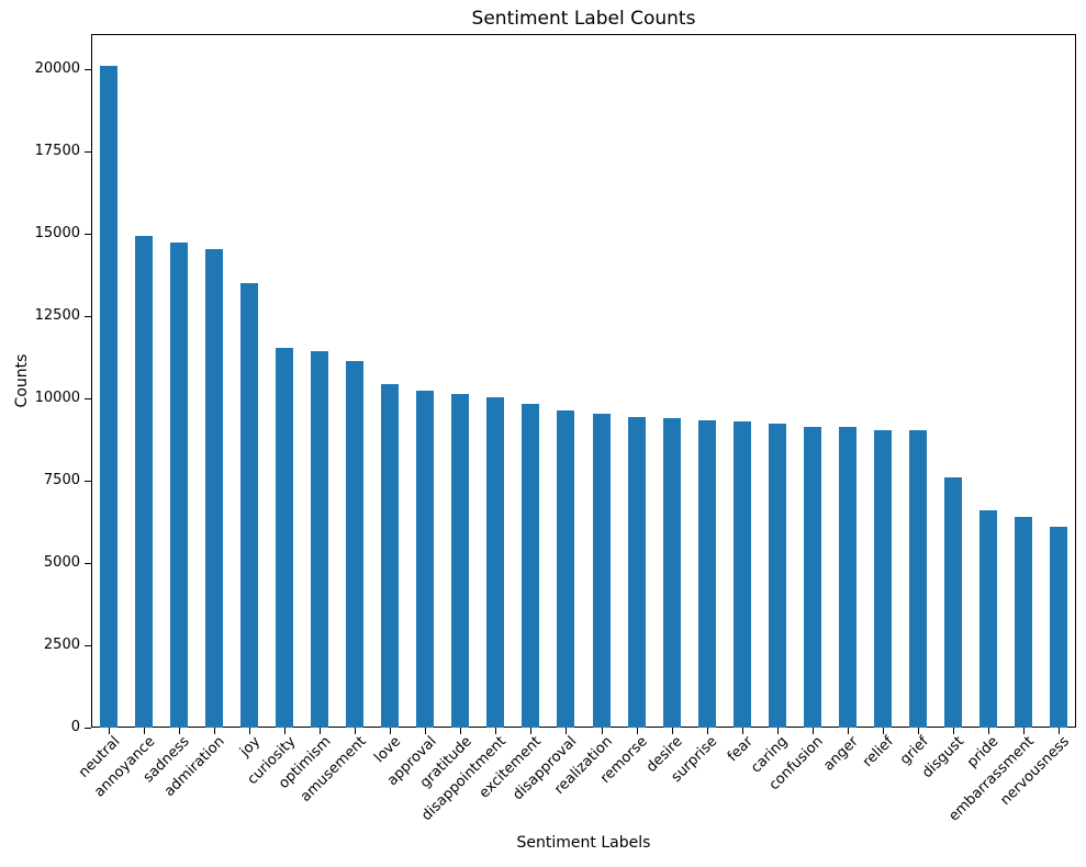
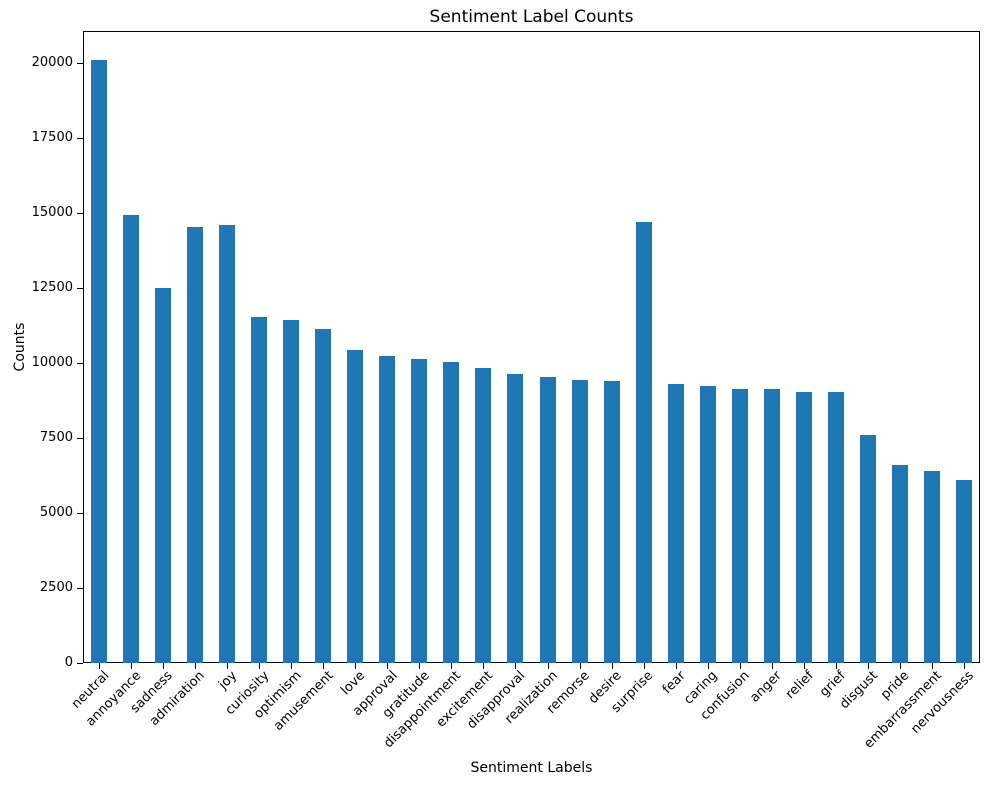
sadness: 14800 -> 12500
joy: 13500 -> 14600
surprise: 9400 -> 14700
